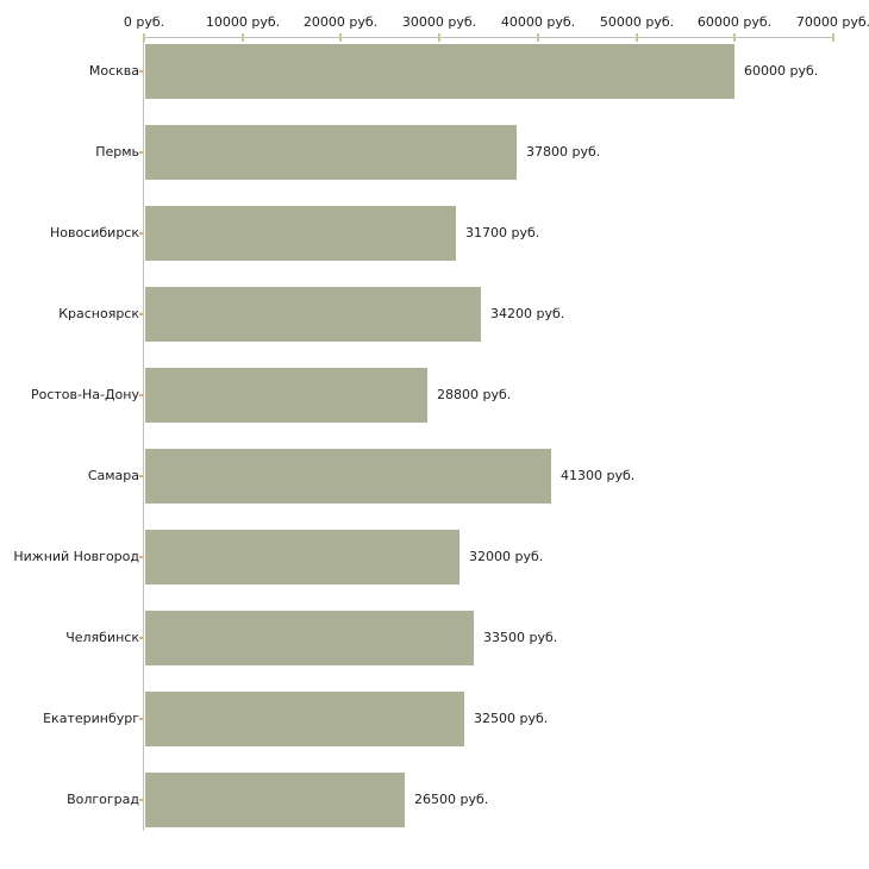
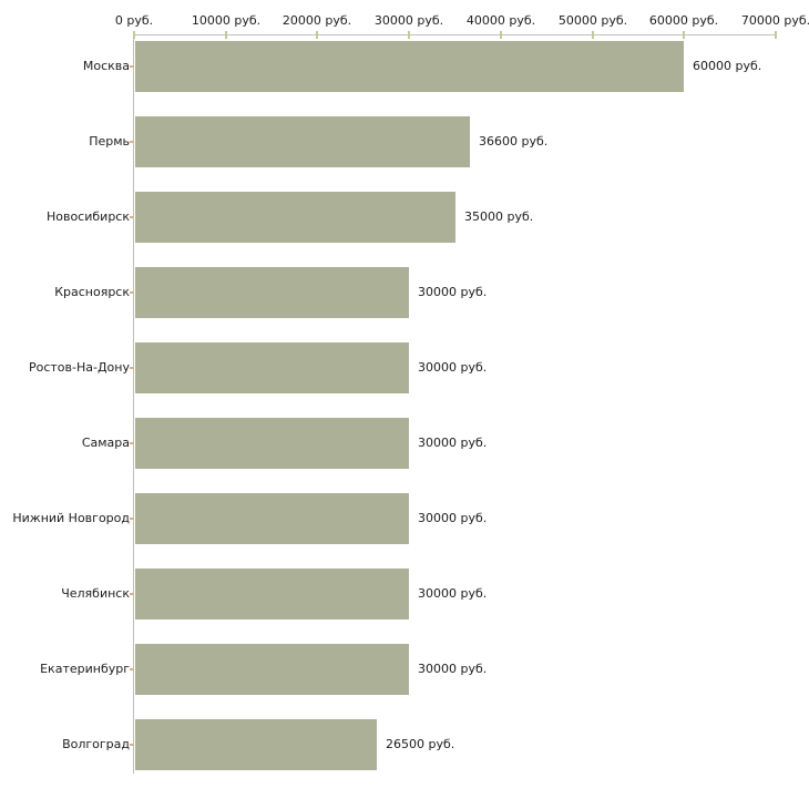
Пермь: 37800 -> 36600
Новосибирск: 31700 -> 35000
Красноярск: 34200 -> 30000
Ростов-На-Дону: 28800 -> 30000
Самара: 41300 -> 30000
Нижний Новгород: 32000 -> 30000
Челябинск: 33500 -> 30000
Екатеринбург: 32500 -> 30000
